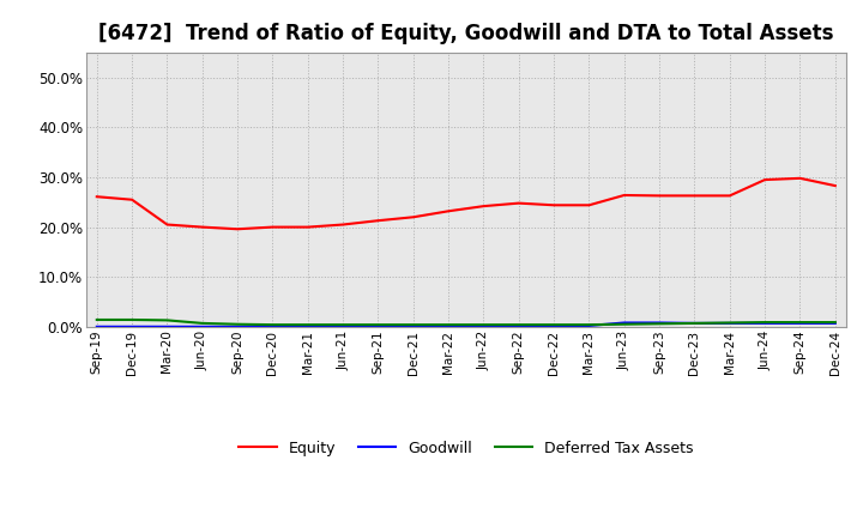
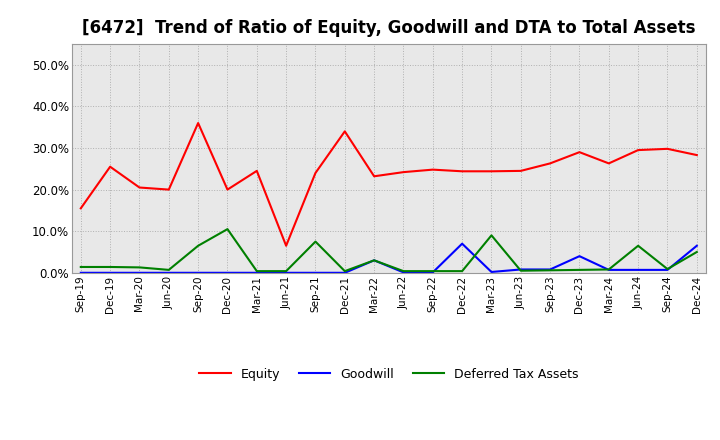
Equity/Sep-19: 26.1% -> 15.5%
Equity/Sep-20: 19.6% -> 36.0%
Deferred Tax Assets/Sep-20: 0.5% -> 6.5%
Deferred Tax Assets/Dec-20: 0.4% -> 10.5%
Equity/Mar-21: 20.0% -> 24.5%
Equity/Jun-21: 20.5% -> 6.5%
Equity/Sep-21: 21.3% -> 24.0%
Deferred Tax Assets/Sep-21: 0.4% -> 7.5%
Equity/Dec-21: 22.0% -> 34.0%
Goodwill/Mar-22: 0.1% -> 3.0%
Deferred Tax Assets/Mar-22: 0.4% -> 3.0%
Goodwill/Dec-22: 0.1% -> 7.0%
Deferred Tax Assets/Mar-23: 0.4% -> 9.0%
Equity/Jun-23: 26.4% -> 24.5%
Equity/Dec-23: 26.3% -> 29.0%
Goodwill/Dec-23: 0.7% -> 4.0%
Deferred Tax Assets/Jun-24: 0.9% -> 6.5%
Goodwill/Dec-24: 0.7% -> 6.5%
Deferred Tax Assets/Dec-24: 0.9% -> 5.0%
